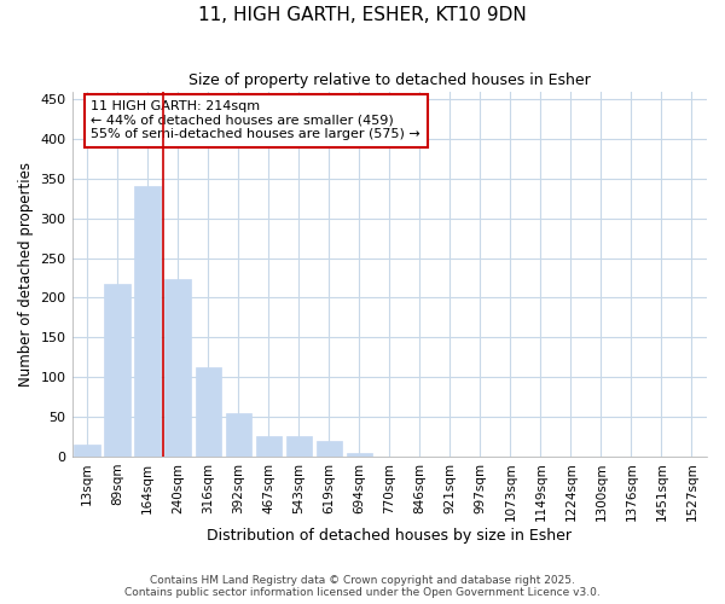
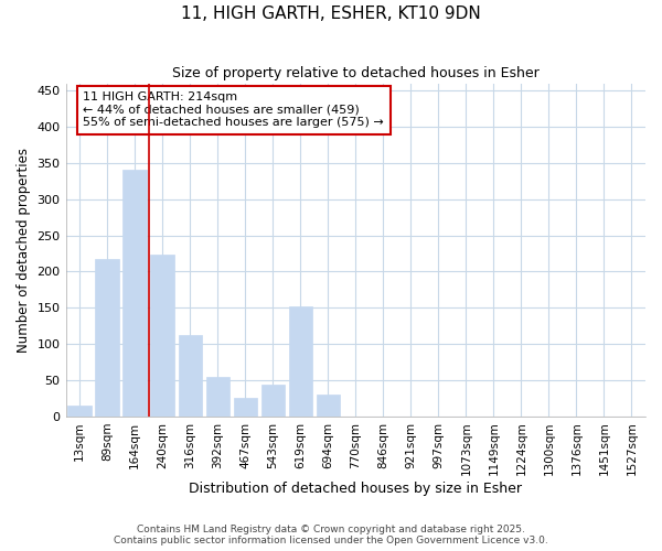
543sqm: 25 -> 44
619sqm: 20 -> 152
694sqm: 5 -> 30
